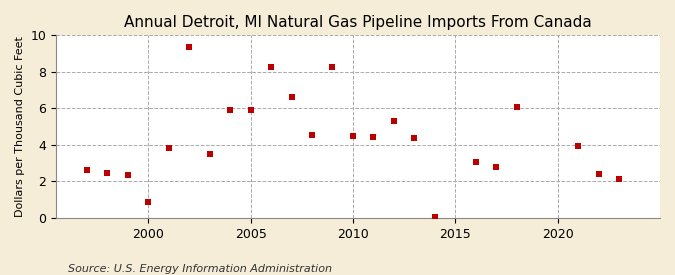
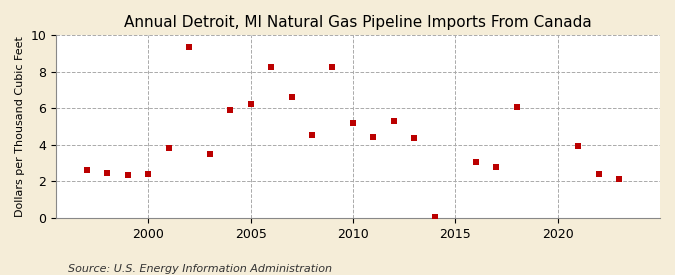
2000: 0.9 -> 2.4
2005: 5.9 -> 6.2
2010: 4.5 -> 5.2
